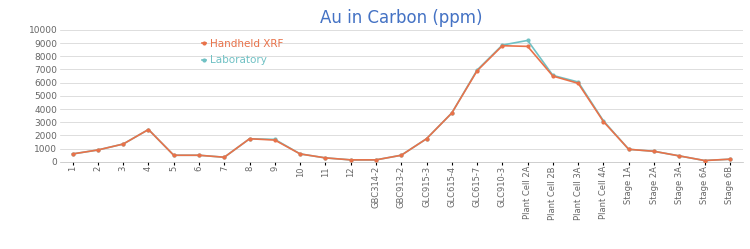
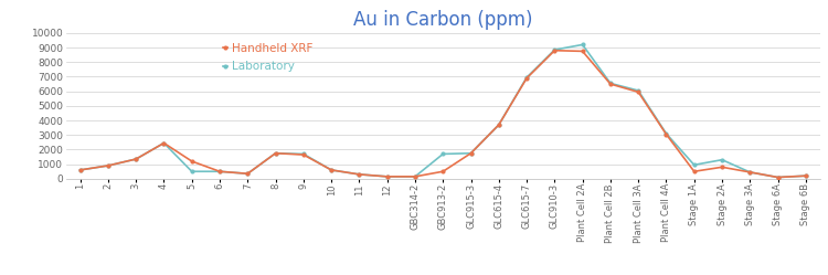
Handheld XRF/5: 500 -> 1200
Laboratory/GBC913-2: 500 -> 1700
Handheld XRF/Stage 1A: 1000 -> 500
Laboratory/Stage 2A: 800 -> 1300
